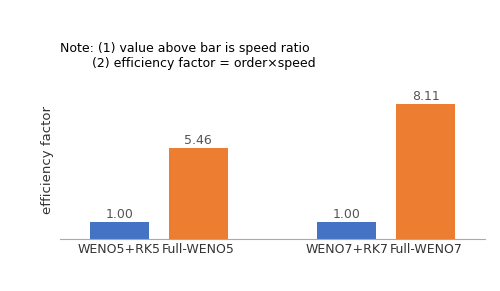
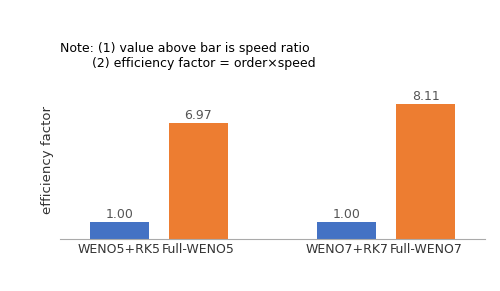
Full-WENO5: 5.46 -> 6.97
